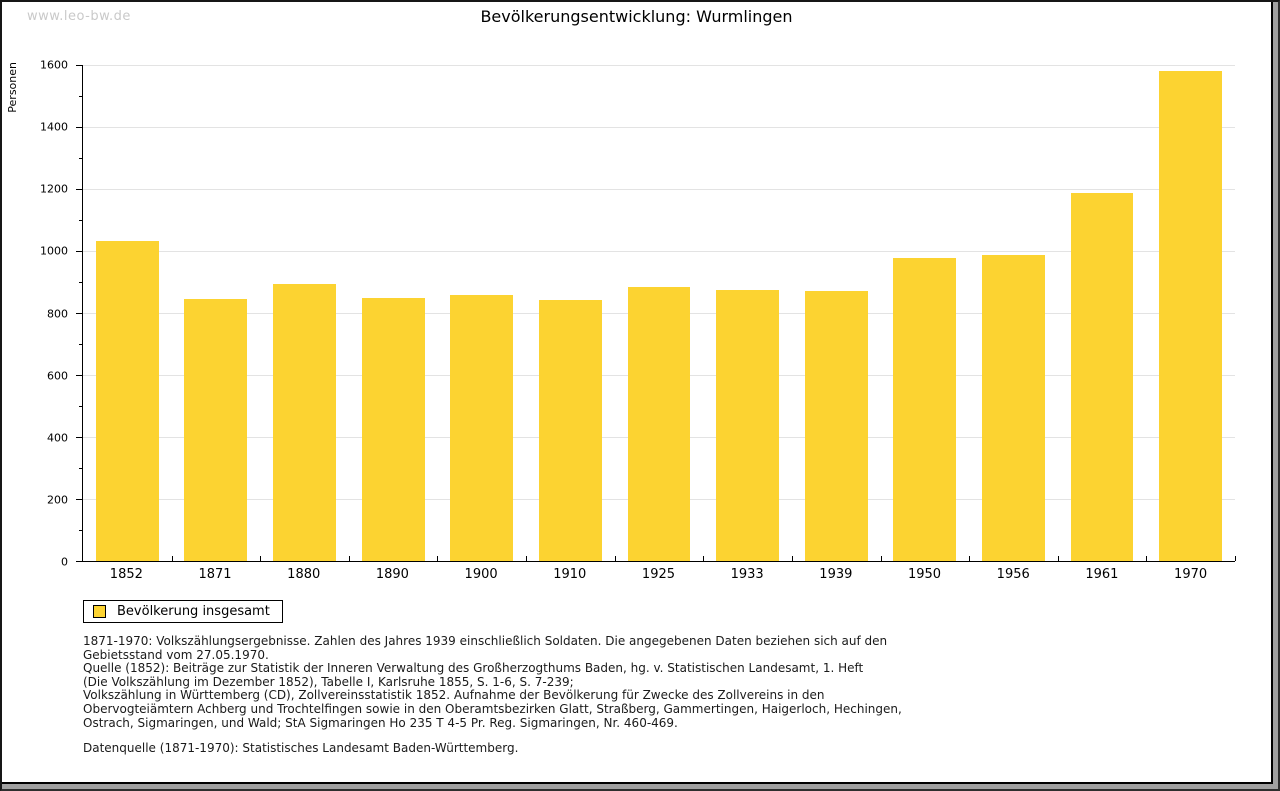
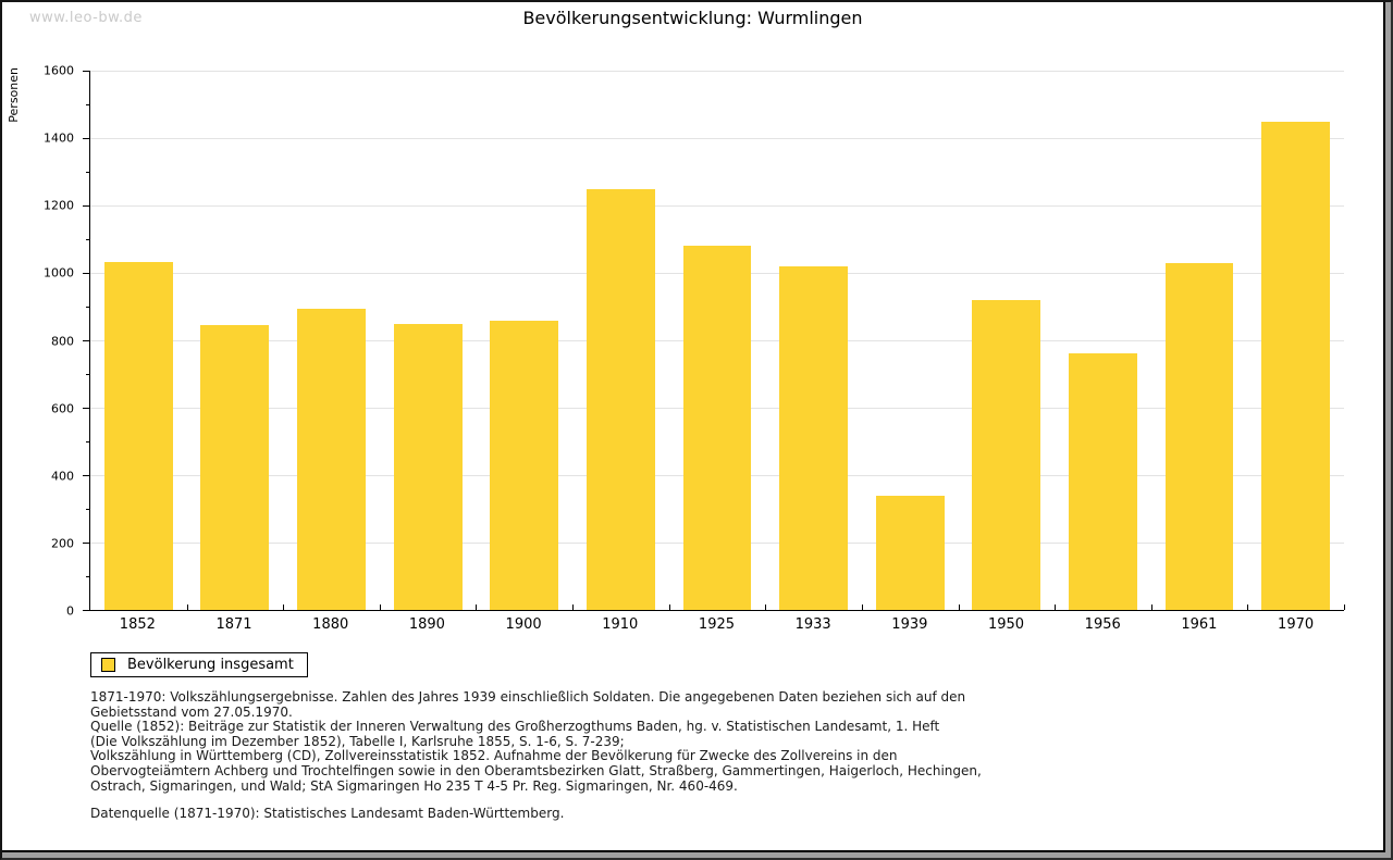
1910: 840 -> 1250
1925: 880 -> 1080
1933: 880 -> 1020
1939: 870 -> 340
1950: 980 -> 920
1956: 990 -> 760
1961: 1190 -> 1030
1970: 1580 -> 1450
